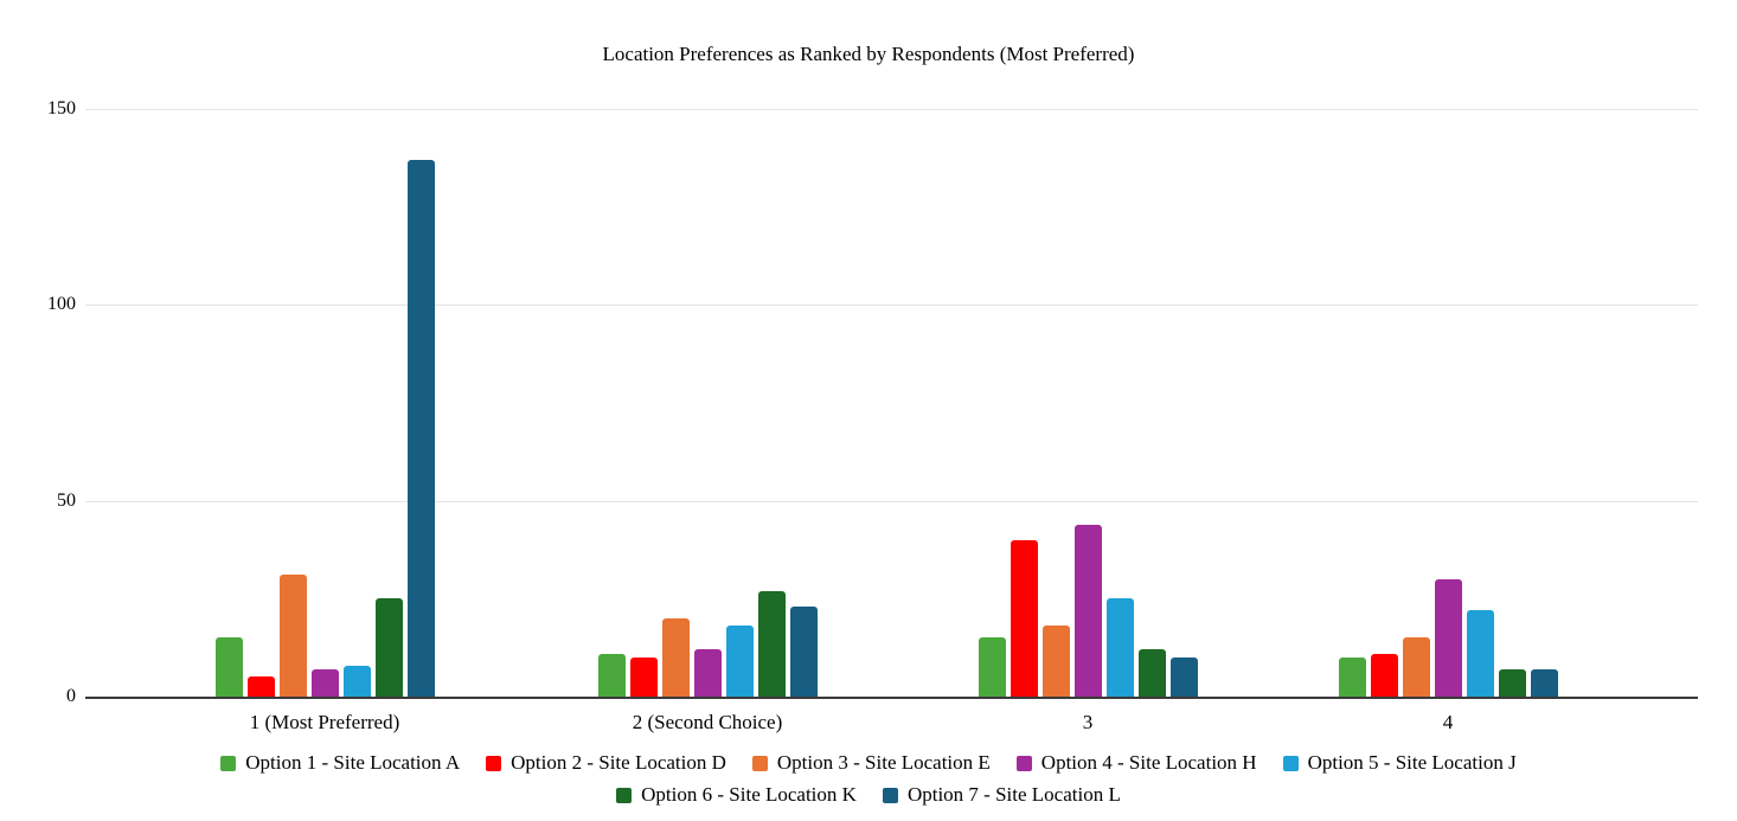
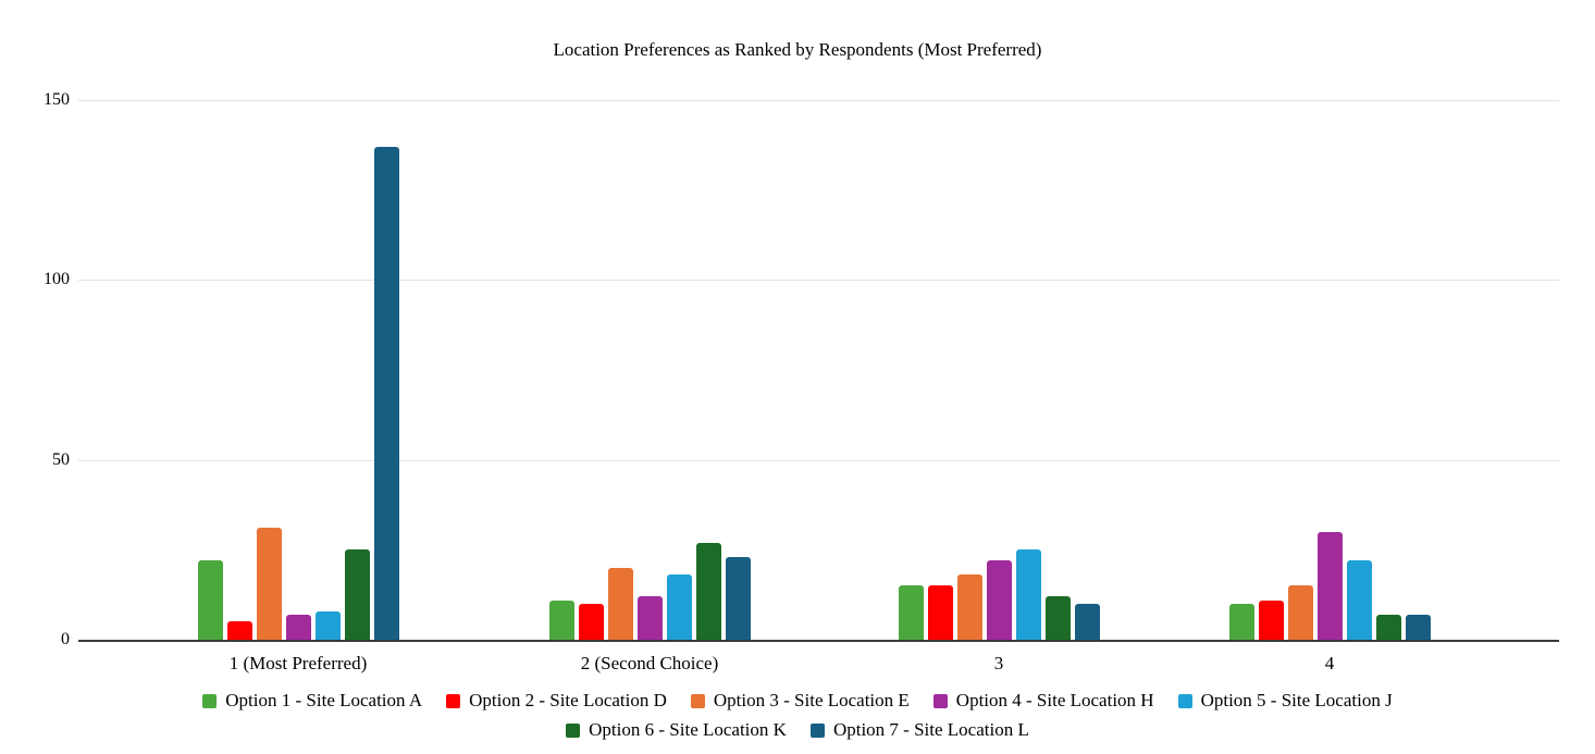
Option 1 - Site Location A/1 (Most Preferred): 15 -> 22
Option 2 - Site Location D/3: 40 -> 15
Option 4 - Site Location H/3: 44 -> 22
